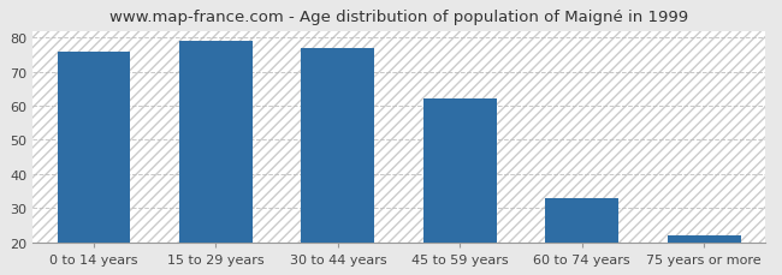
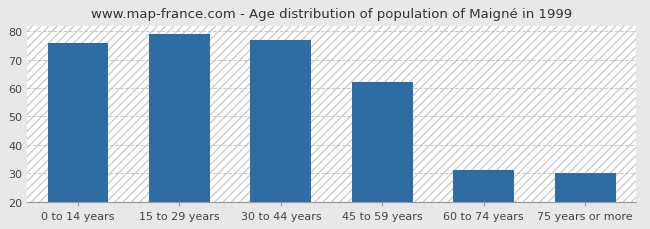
60 to 74 years: 33 -> 31
75 years or more: 22 -> 30
